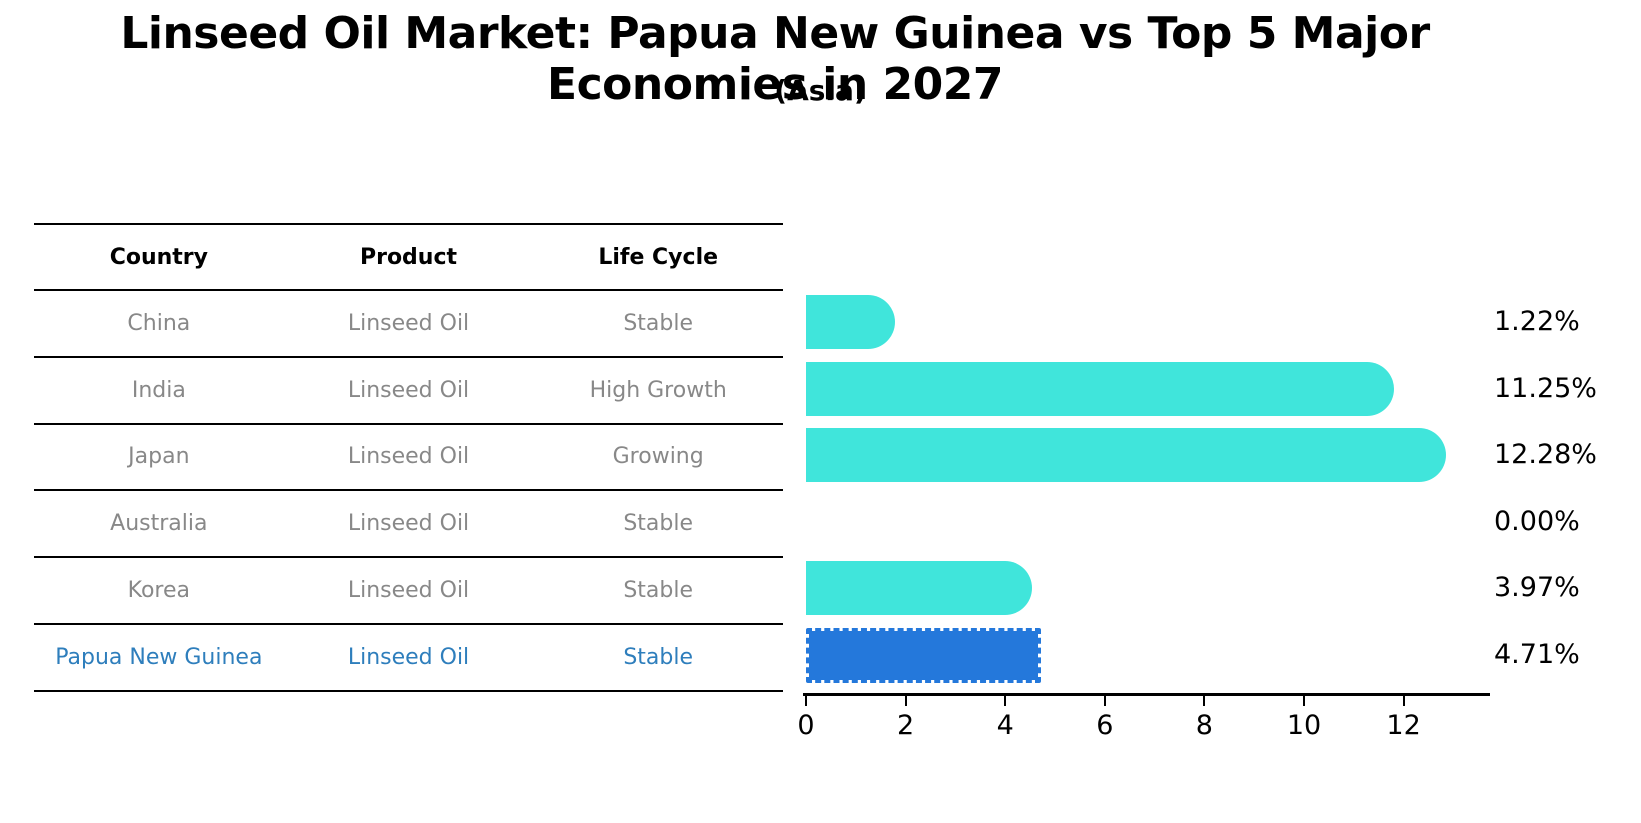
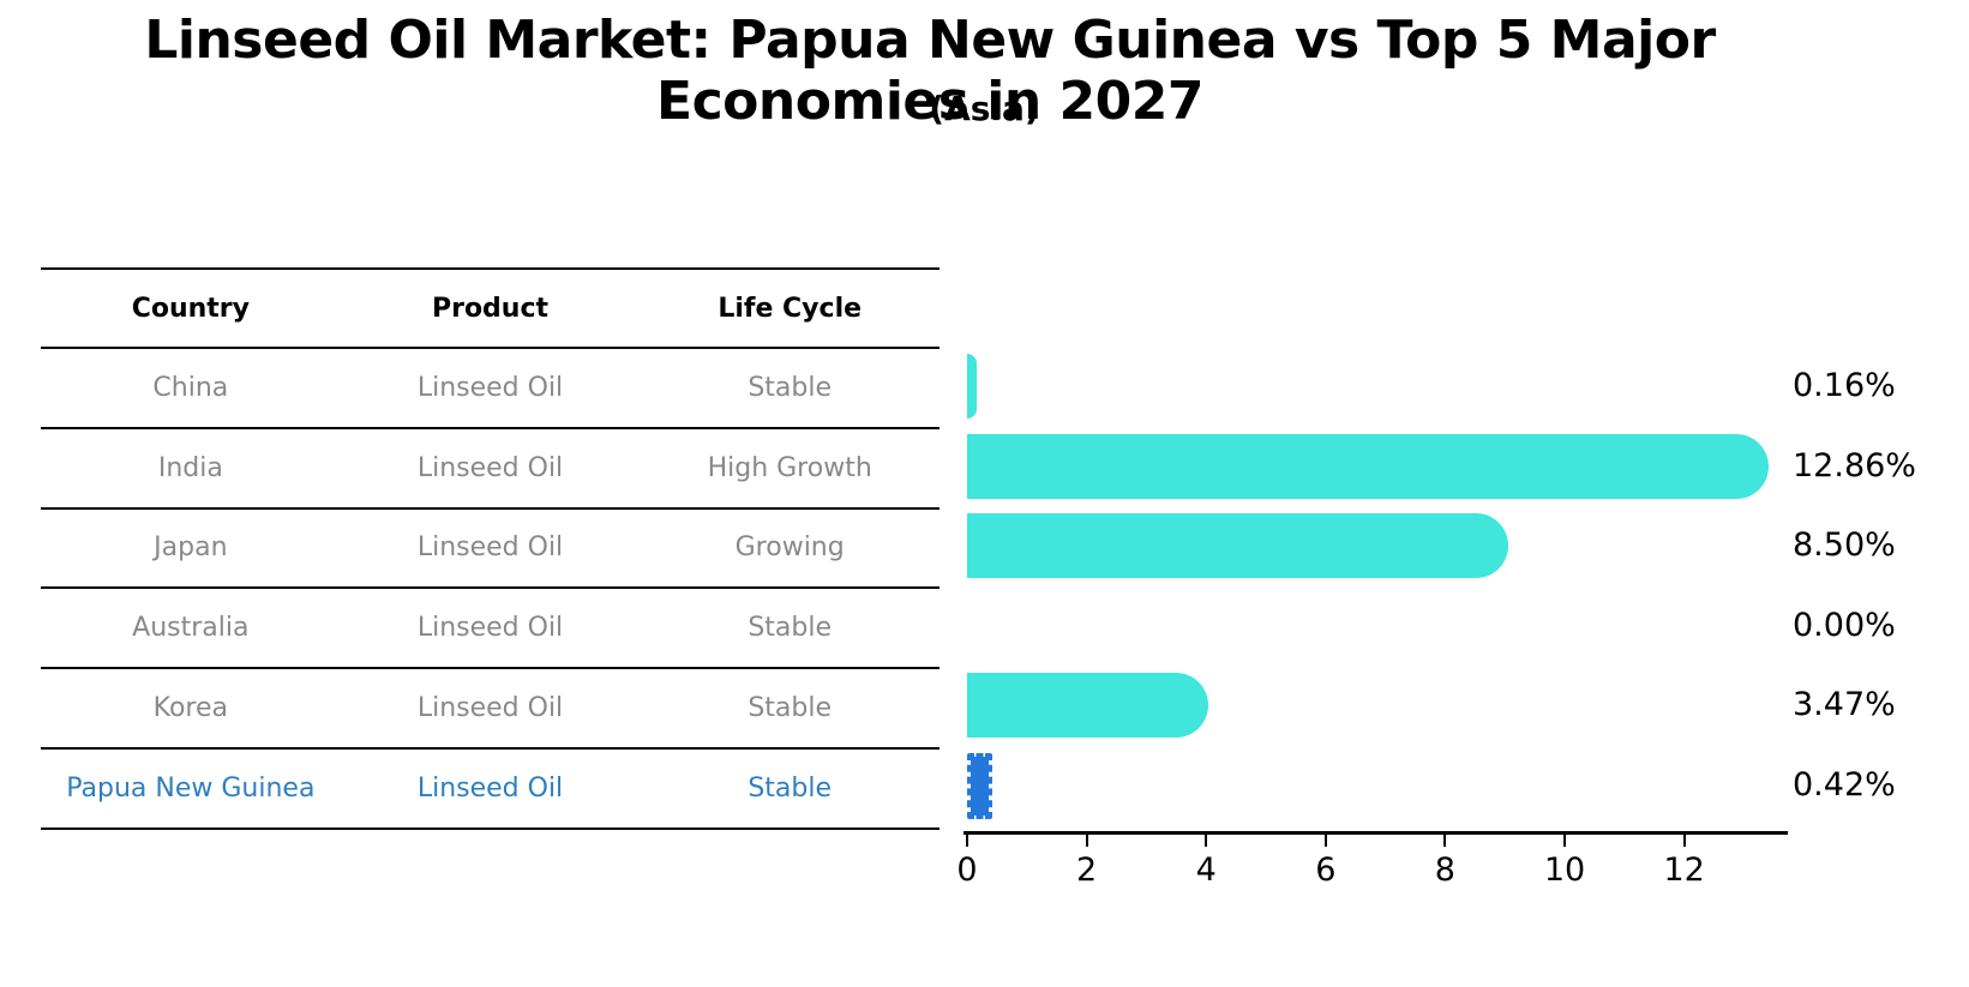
China: 1.22% -> 0.16%
India: 11.25% -> 12.86%
Japan: 12.28% -> 8.50%
Korea: 3.97% -> 3.47%
Papua New Guinea: 4.71% -> 0.42%
